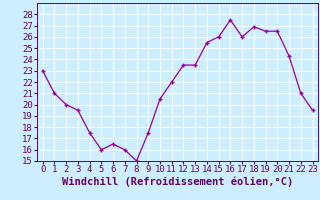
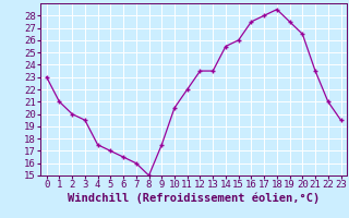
5: 16.0 -> 17.0
17: 26.0 -> 28.0
18: 26.9 -> 28.5
19: 26.5 -> 27.5
21: 24.3 -> 23.5
